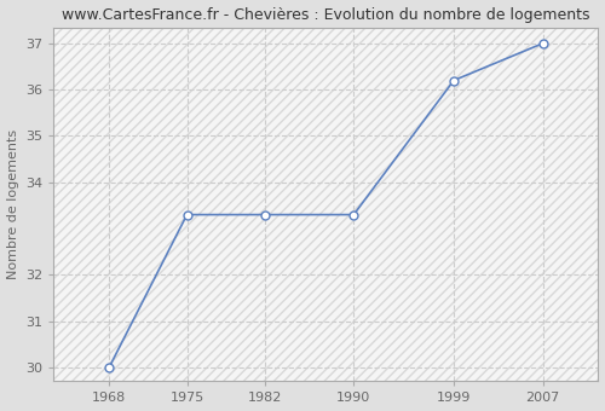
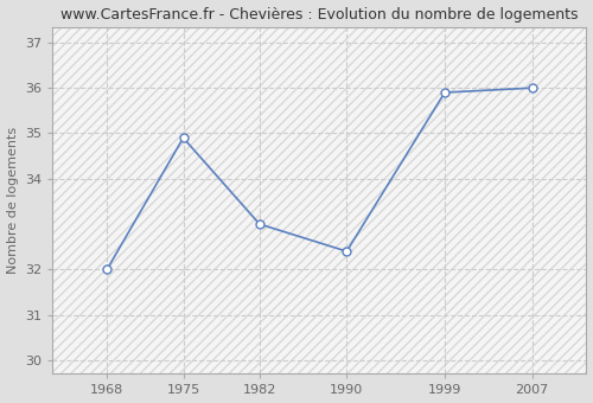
1968: 30.0 -> 32.0
1975: 33.3 -> 34.9
1982: 33.3 -> 33.0
1990: 33.3 -> 32.4
1999: 36.2 -> 35.9
2007: 37.0 -> 36.0
